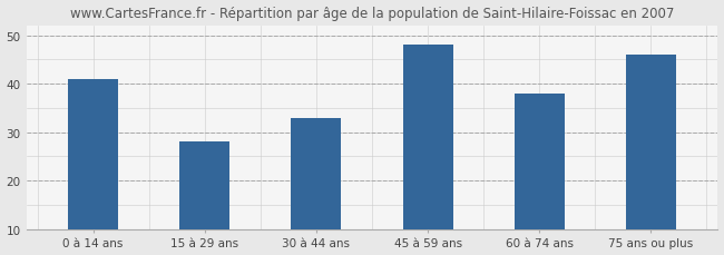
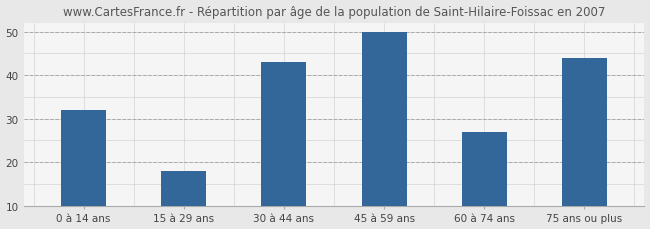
0 à 14 ans: 41 -> 32
15 à 29 ans: 28 -> 18
30 à 44 ans: 33 -> 43
45 à 59 ans: 48 -> 50
60 à 74 ans: 38 -> 27
75 ans ou plus: 46 -> 44
